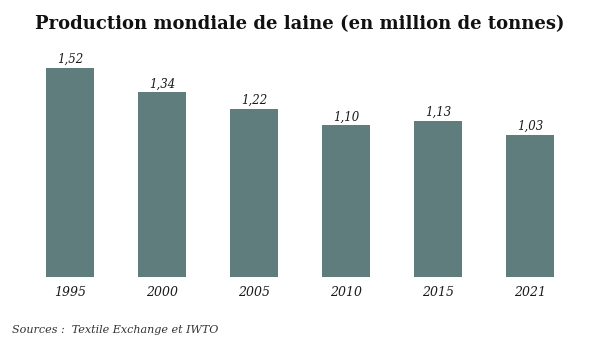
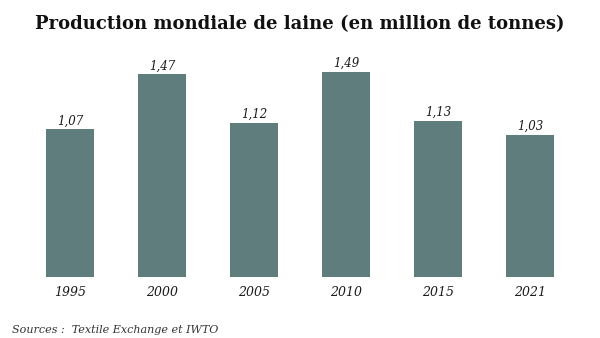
1995: 1,52 -> 1,07
2000: 1,34 -> 1,47
2005: 1,22 -> 1,12
2010: 1,10 -> 1,49
